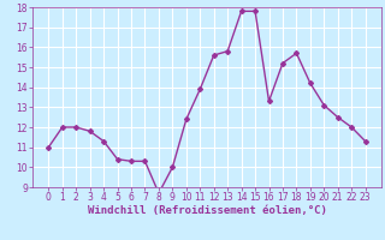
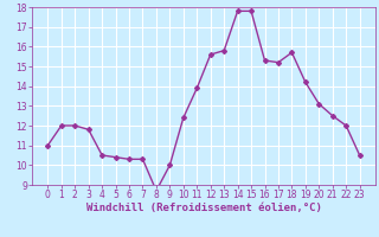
4: 11.3 -> 10.5
16: 13.3 -> 15.3
23: 11.3 -> 10.5
